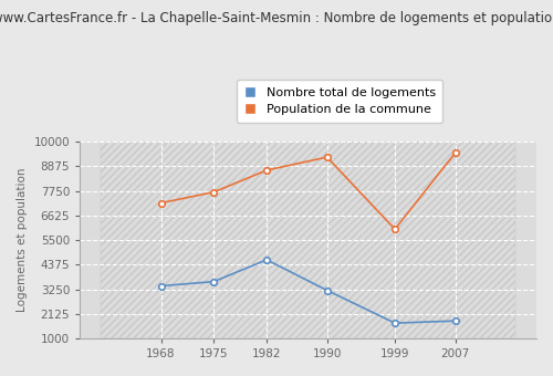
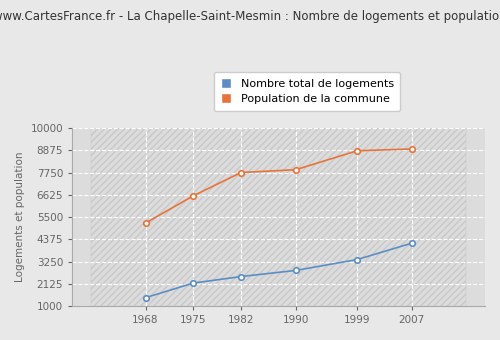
Nombre total de logements/1968: 3400 -> 1400
Population de la commune/1968: 7200 -> 5200
Nombre total de logements/1975: 3600 -> 2200
Population de la commune/1975: 7700 -> 6600
Nombre total de logements/1982: 4600 -> 2500
Population de la commune/1982: 8700 -> 7800
Nombre total de logements/1990: 3200 -> 2800
Population de la commune/1990: 9300 -> 7900
Nombre total de logements/1999: 1700 -> 3400
Population de la commune/1999: 6000 -> 8900
Nombre total de logements/2007: 1800 -> 4200
Population de la commune/2007: 9500 -> 9000
